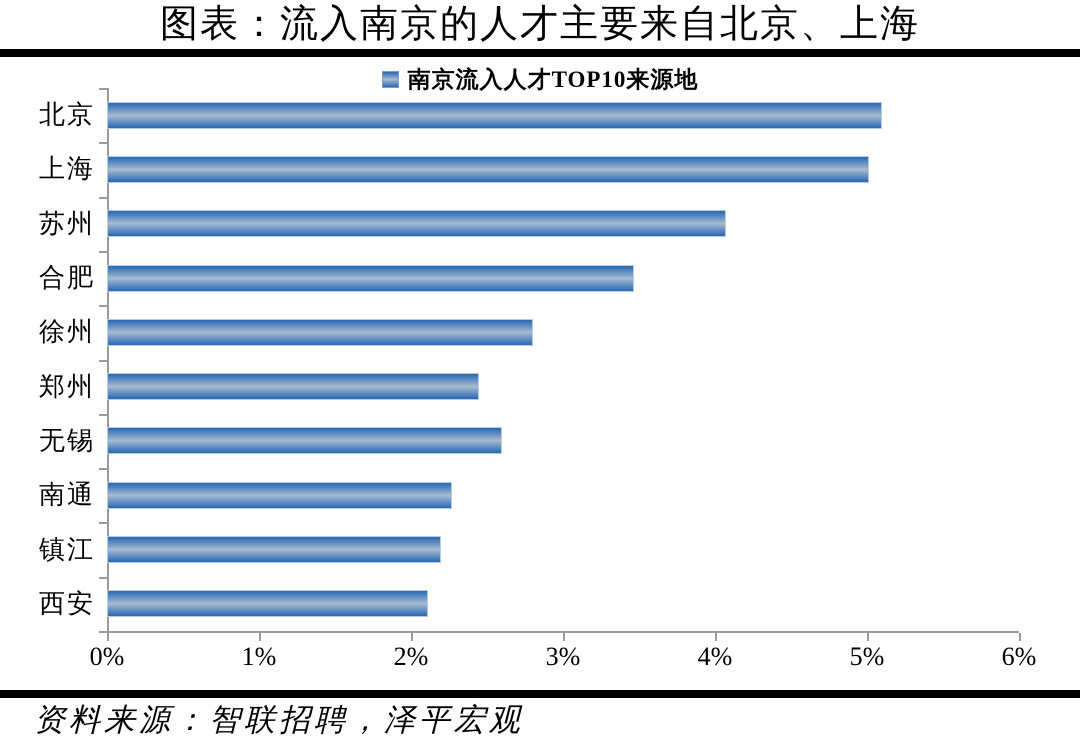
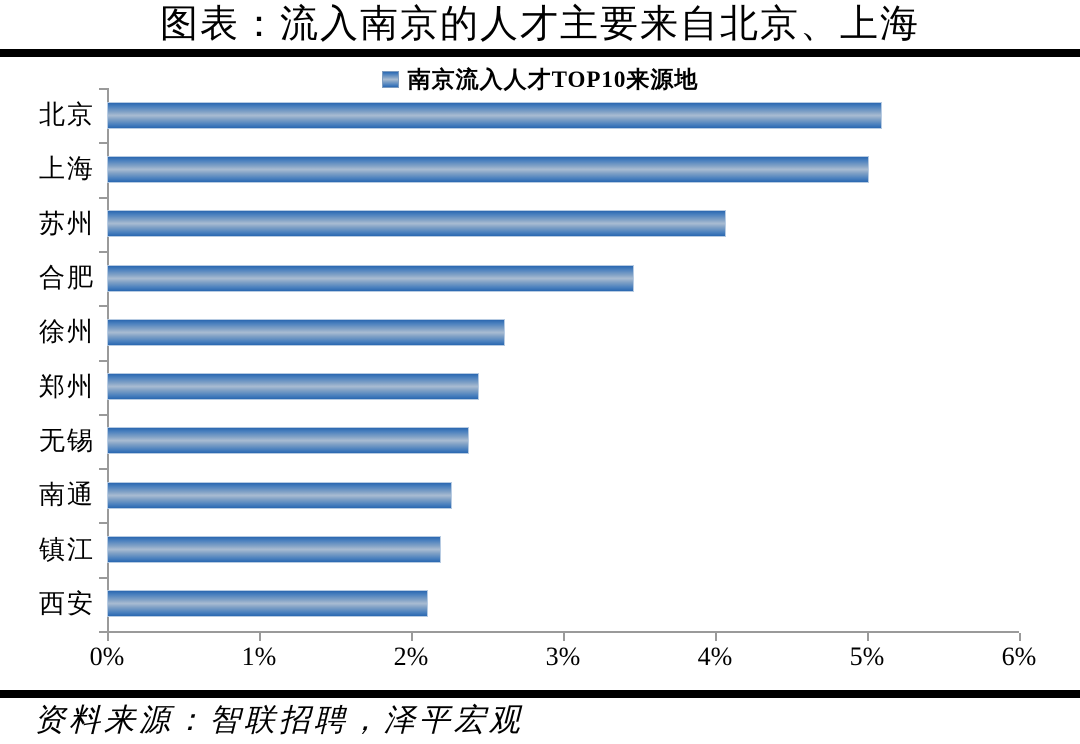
徐州: 2.80% -> 2.62%
无锡: 2.60% -> 2.38%
